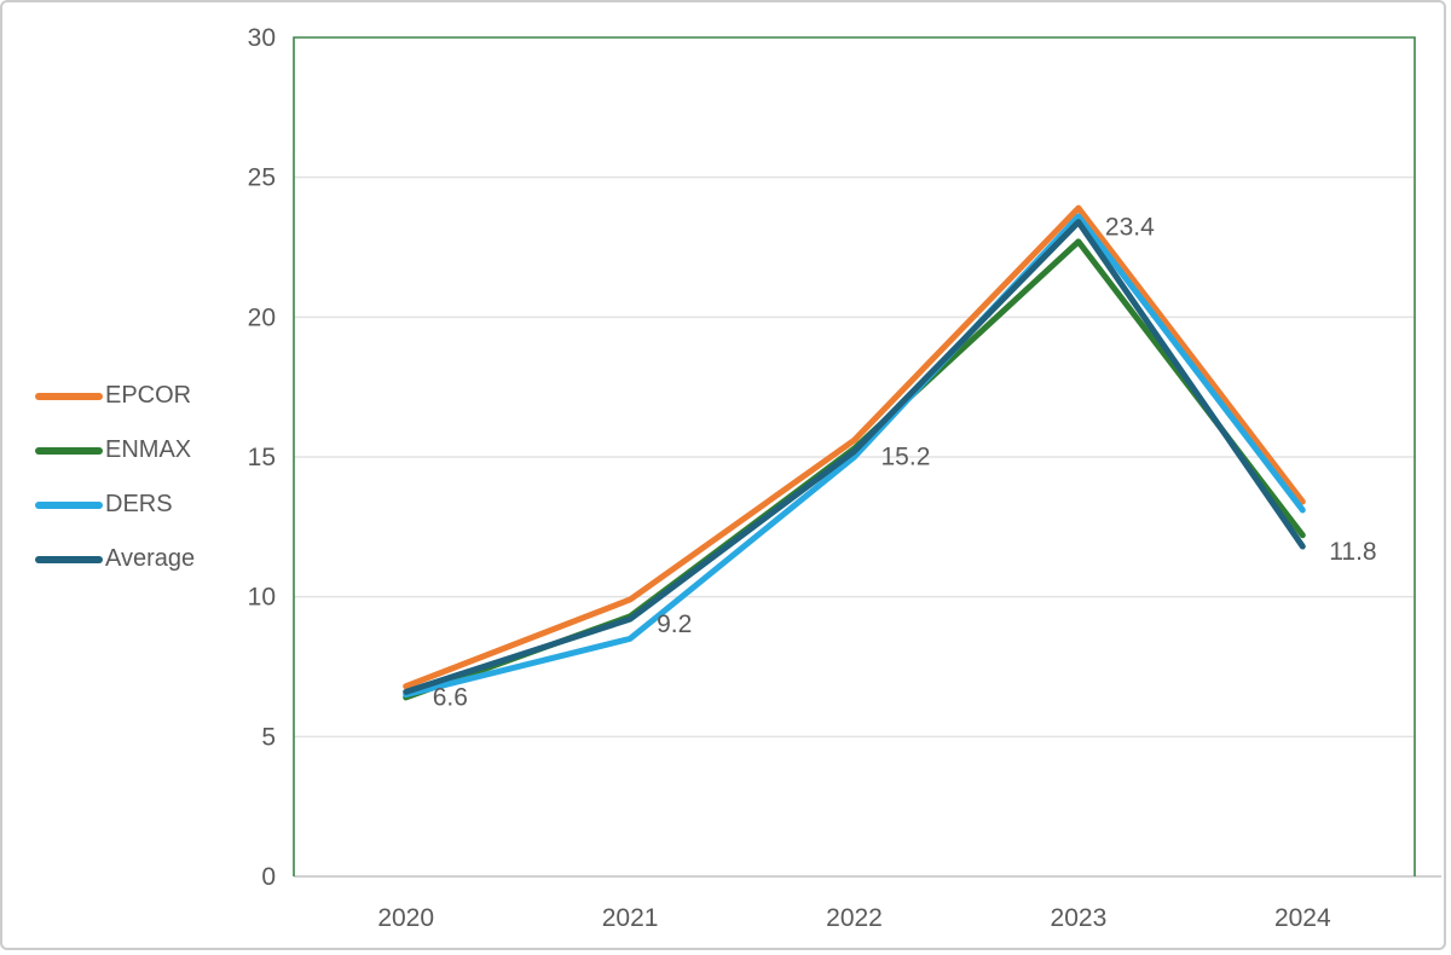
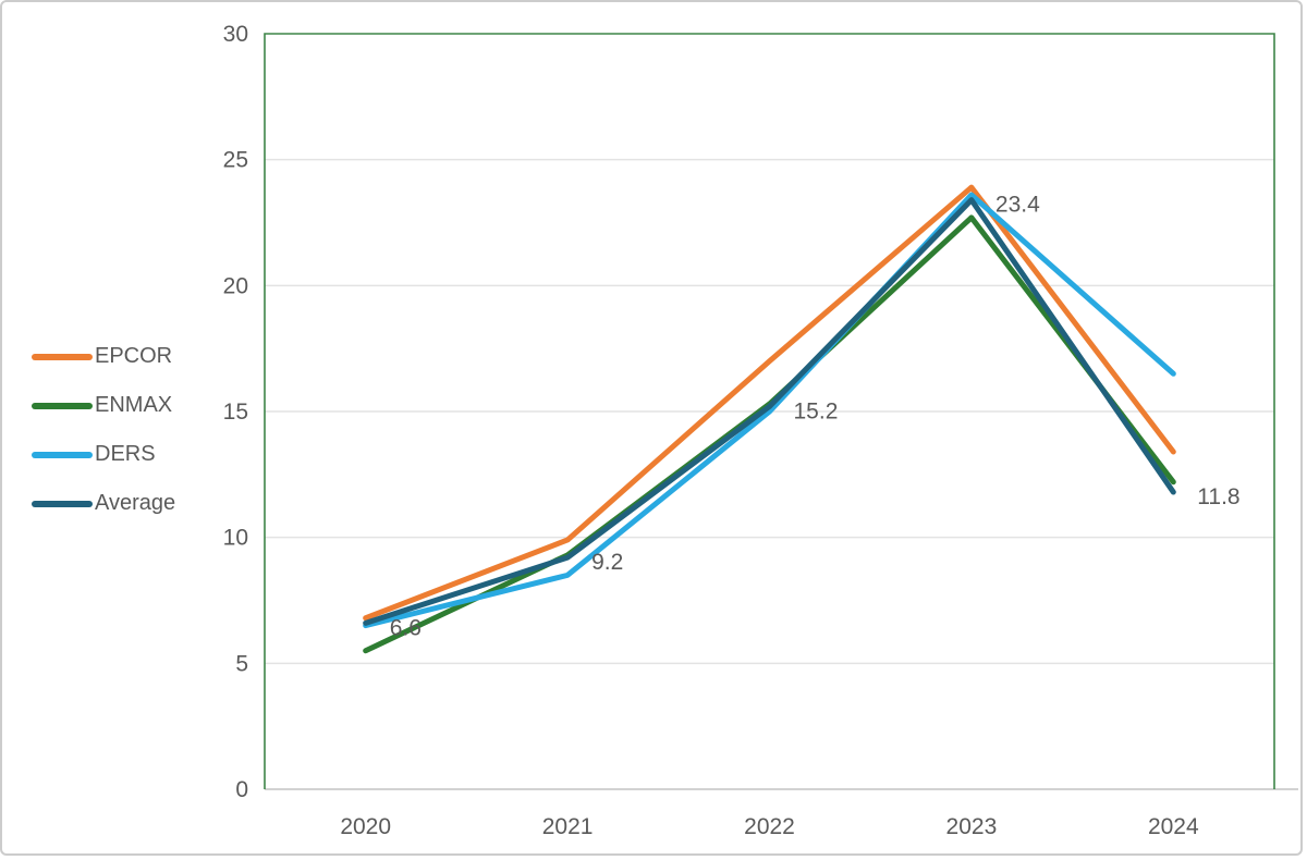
ENMAX/2020: 6.4 -> 5.5
EPCOR/2022: 15.6 -> 17.0
DERS/2024: 13.1 -> 16.5
